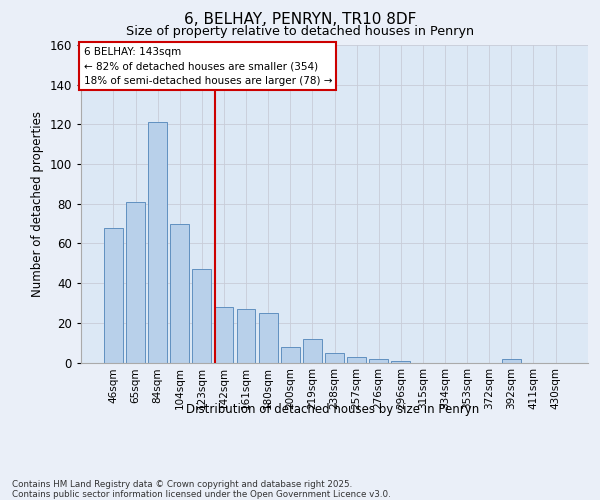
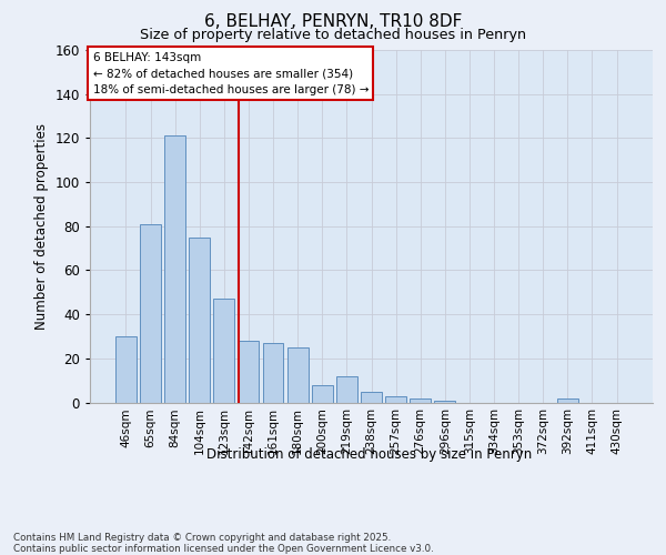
46sqm: 68 -> 30
104sqm: 70 -> 75
